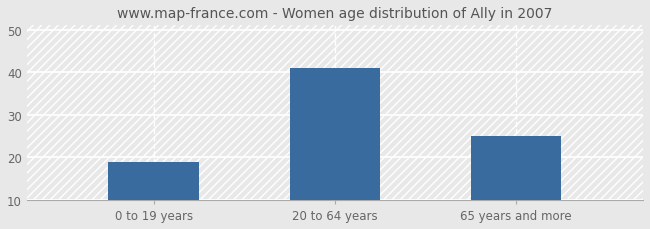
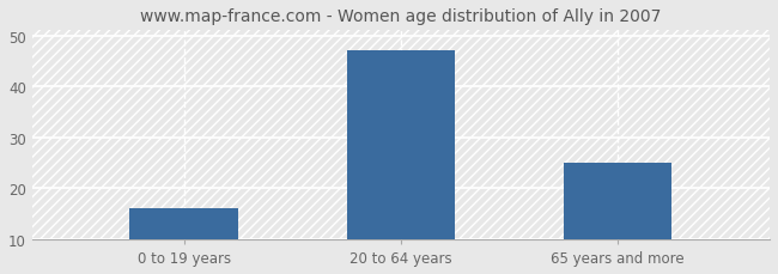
0 to 19 years: 19 -> 16
20 to 64 years: 41 -> 47
